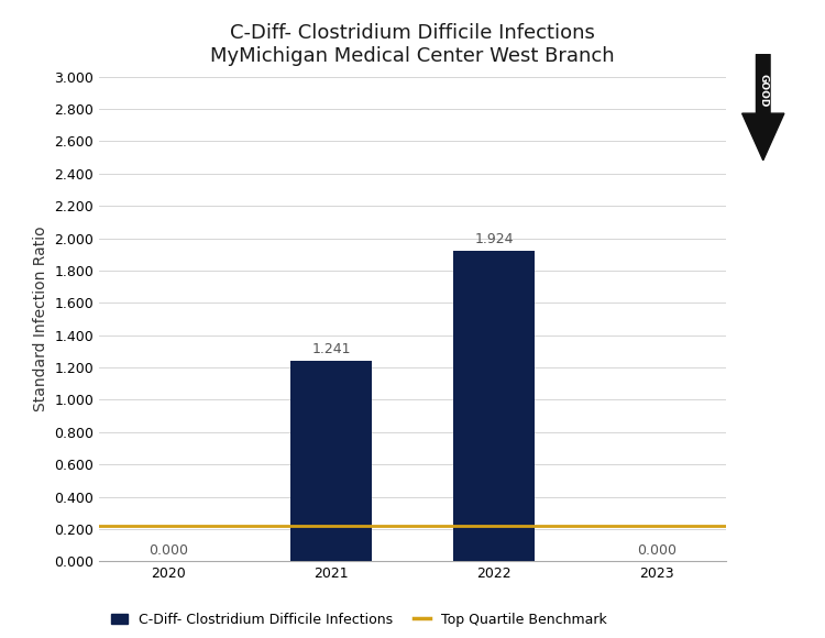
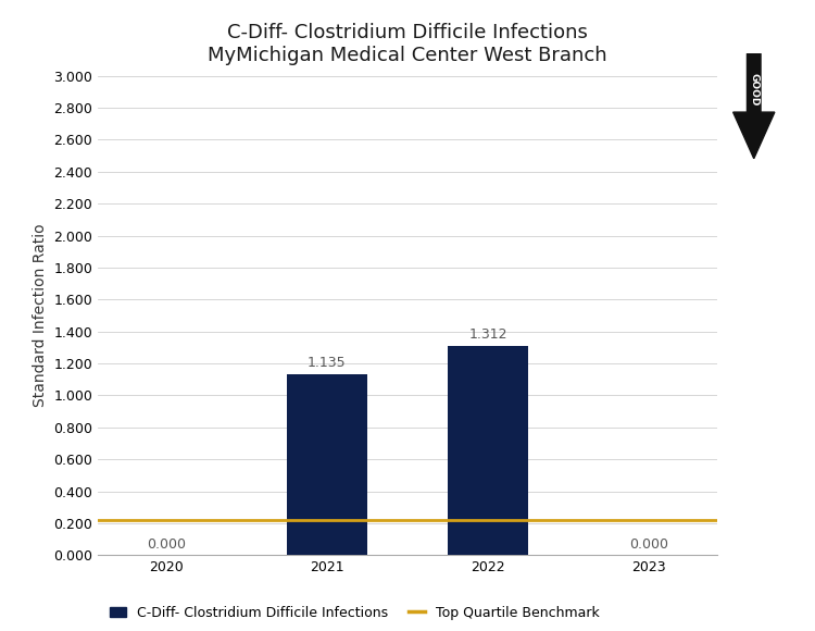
2021: 1.241 -> 1.135
2022: 1.924 -> 1.312
